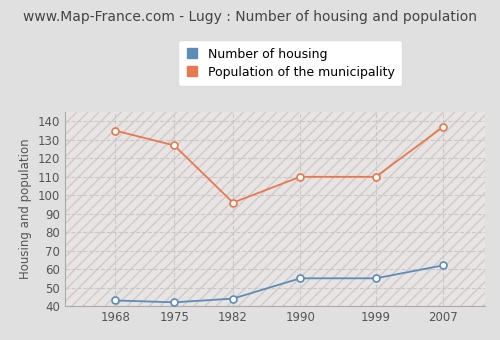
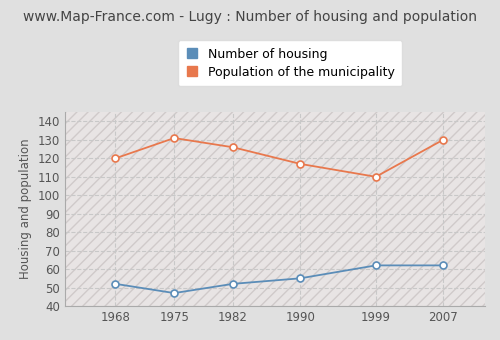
Number of housing/1968: 43 -> 52
Population of the municipality/1968: 135 -> 120
Number of housing/1975: 42 -> 47
Population of the municipality/1975: 127 -> 131
Number of housing/1982: 44 -> 52
Population of the municipality/1982: 96 -> 126
Population of the municipality/1990: 110 -> 117
Number of housing/1999: 55 -> 62
Population of the municipality/2007: 137 -> 130
